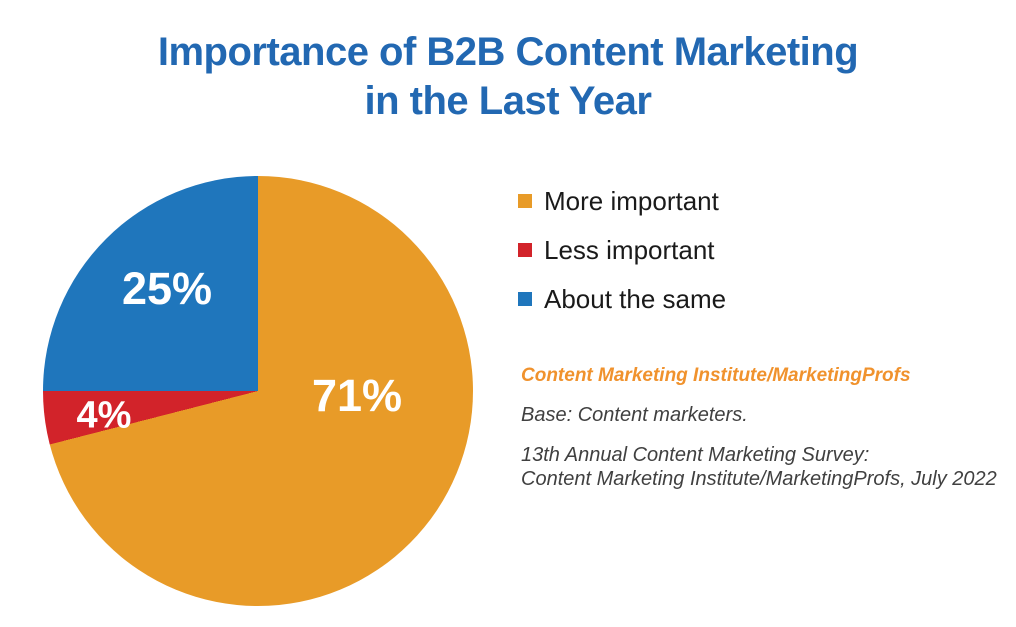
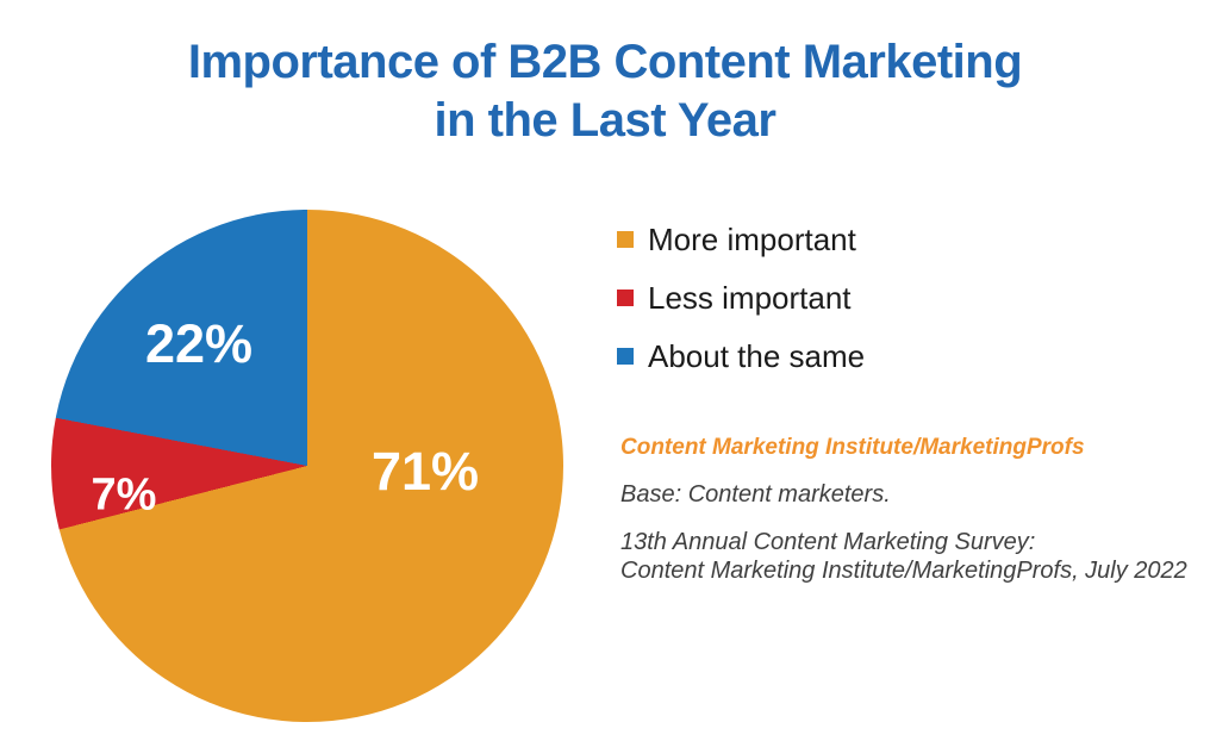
Less important: 4% -> 7%
About the same: 25% -> 22%
